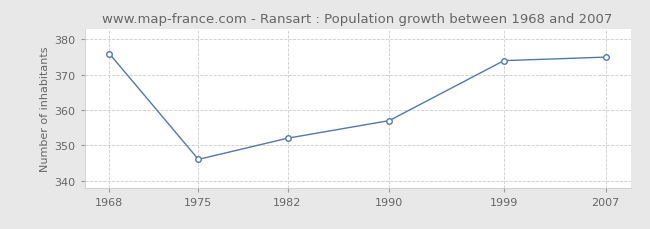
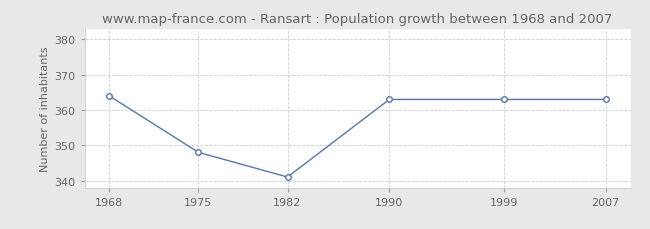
1968: 376 -> 364
1975: 346 -> 348
1982: 352 -> 341
1990: 357 -> 363
1999: 374 -> 363
2007: 375 -> 363
